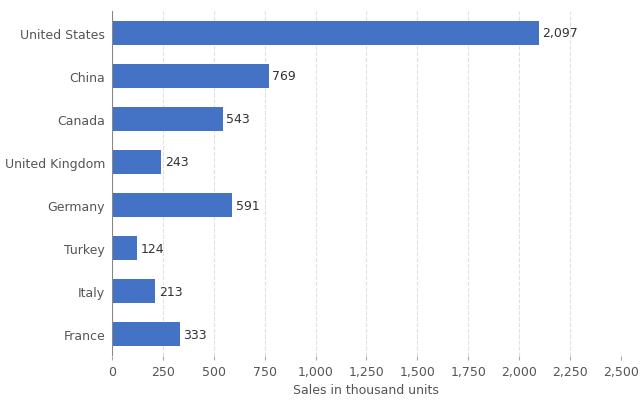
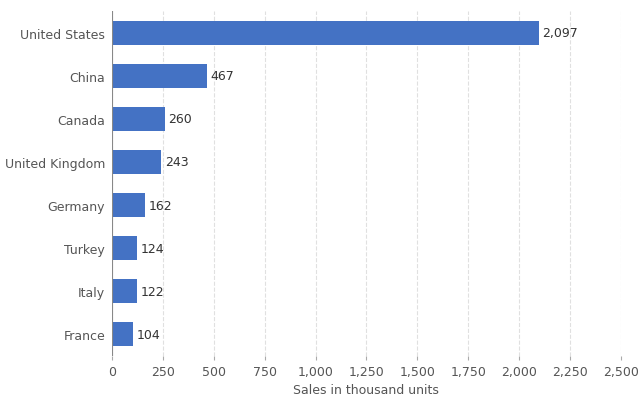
China: 769 -> 467
Canada: 543 -> 260
Germany: 591 -> 162
Italy: 213 -> 122
France: 333 -> 104
